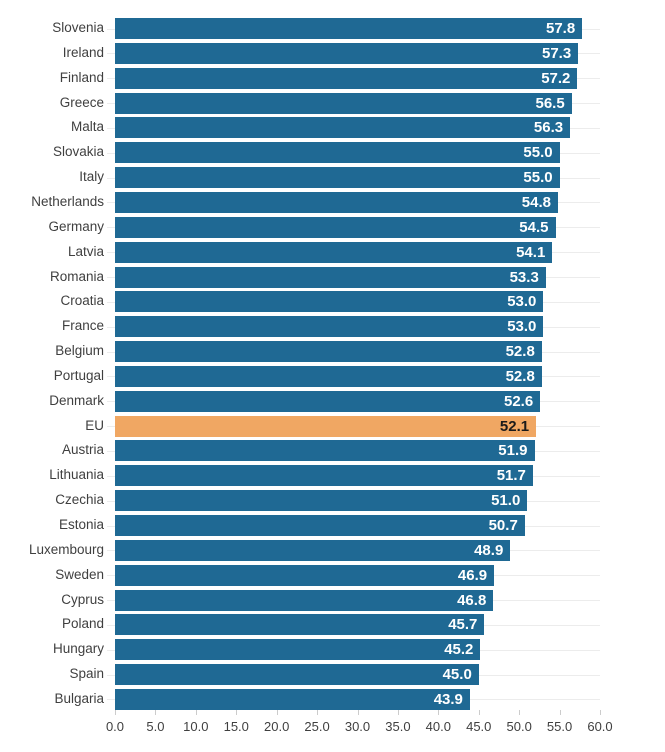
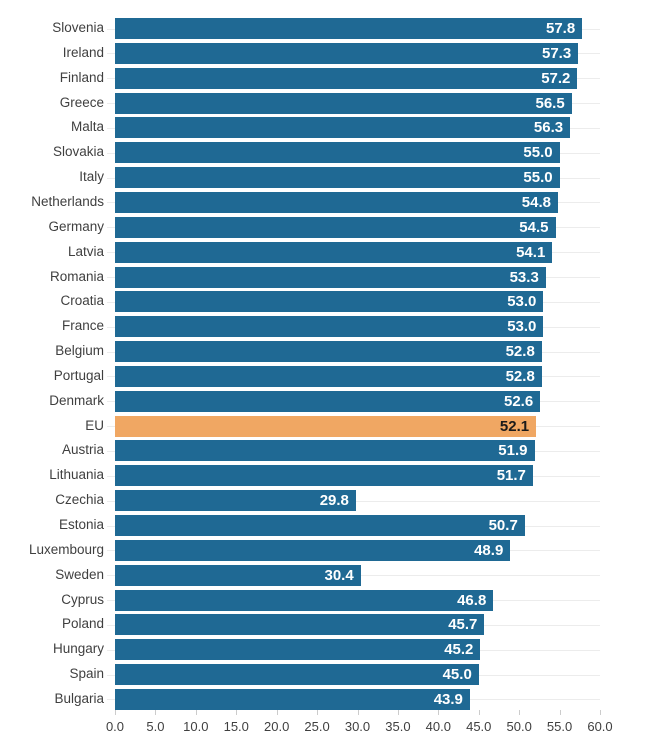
Czechia: 51.0 -> 29.8
Sweden: 46.9 -> 30.4
